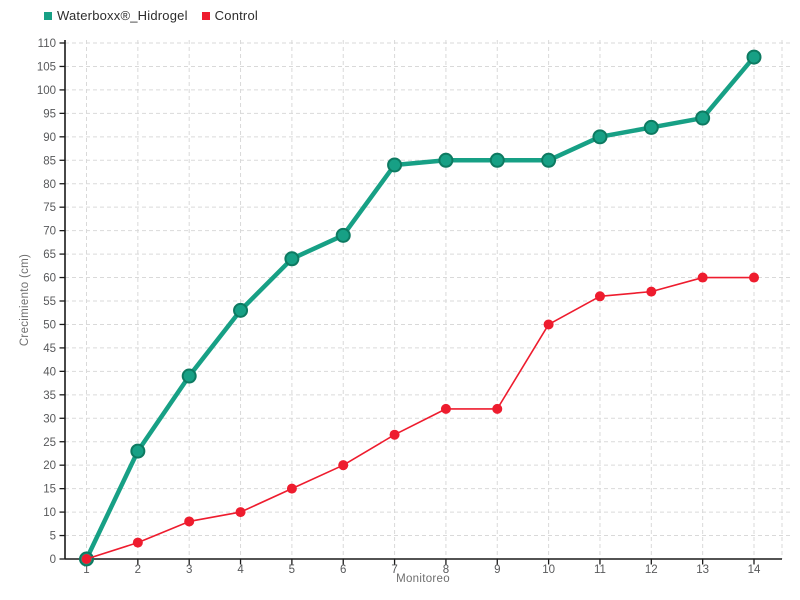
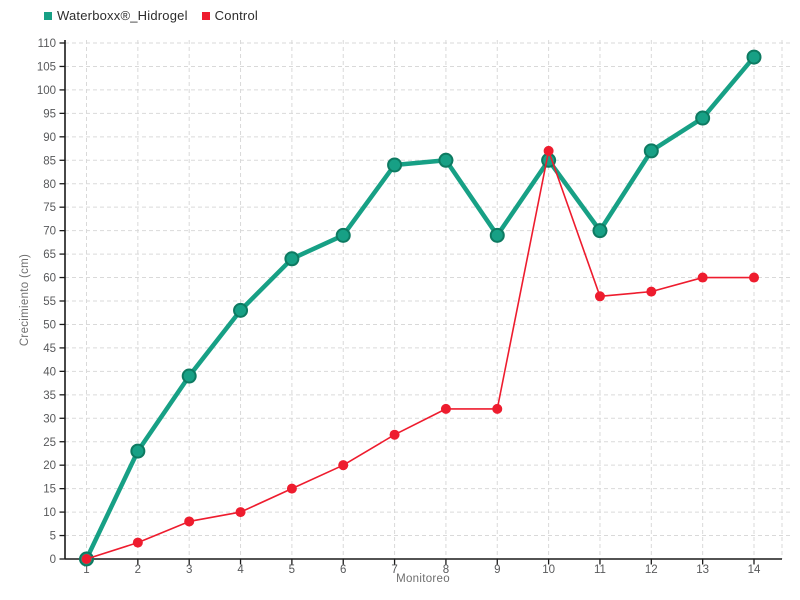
Waterboxx®_Hidrogel/9: 85 -> 69
Control/10: 50 -> 87
Waterboxx®_Hidrogel/11: 90 -> 70
Waterboxx®_Hidrogel/12: 92 -> 87
